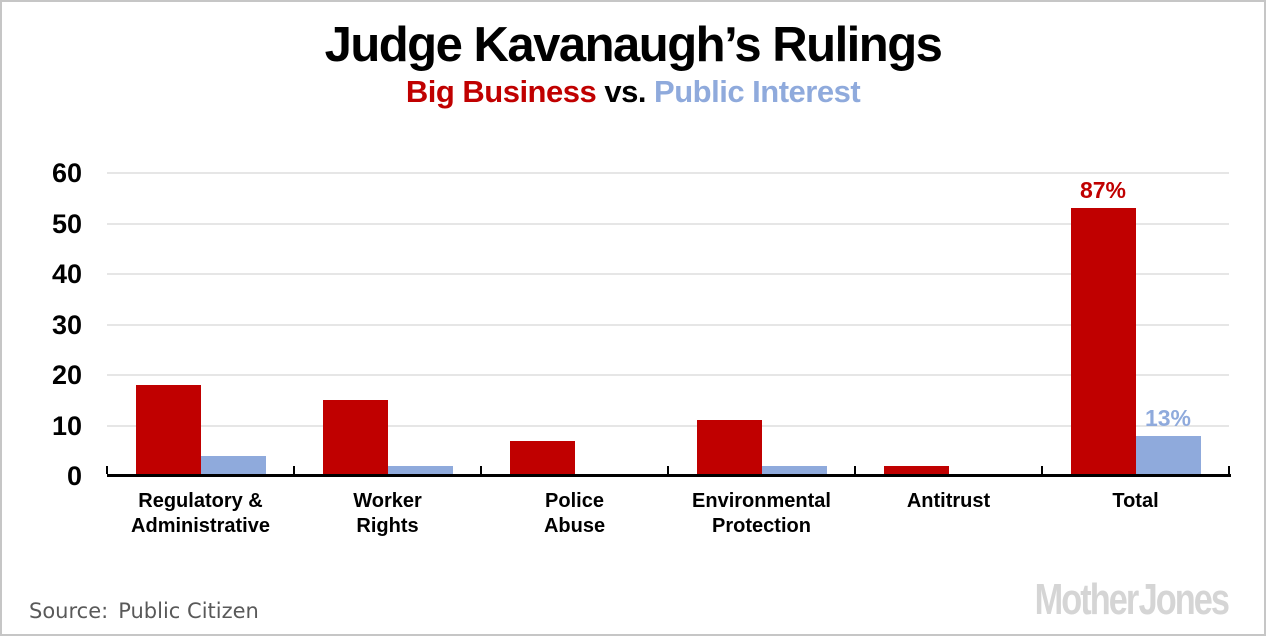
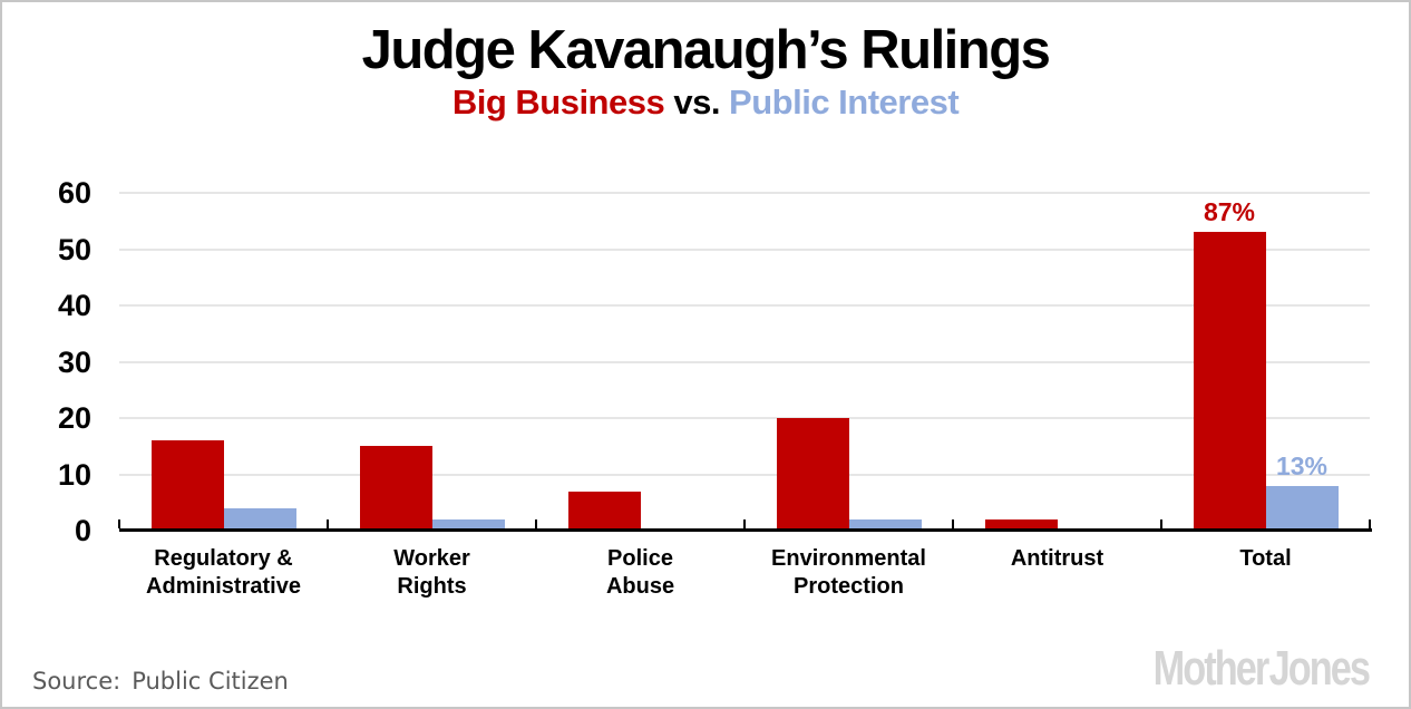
Big Business/Regulatory & Administrative: 18 -> 16
Big Business/Environmental Protection: 11 -> 20
